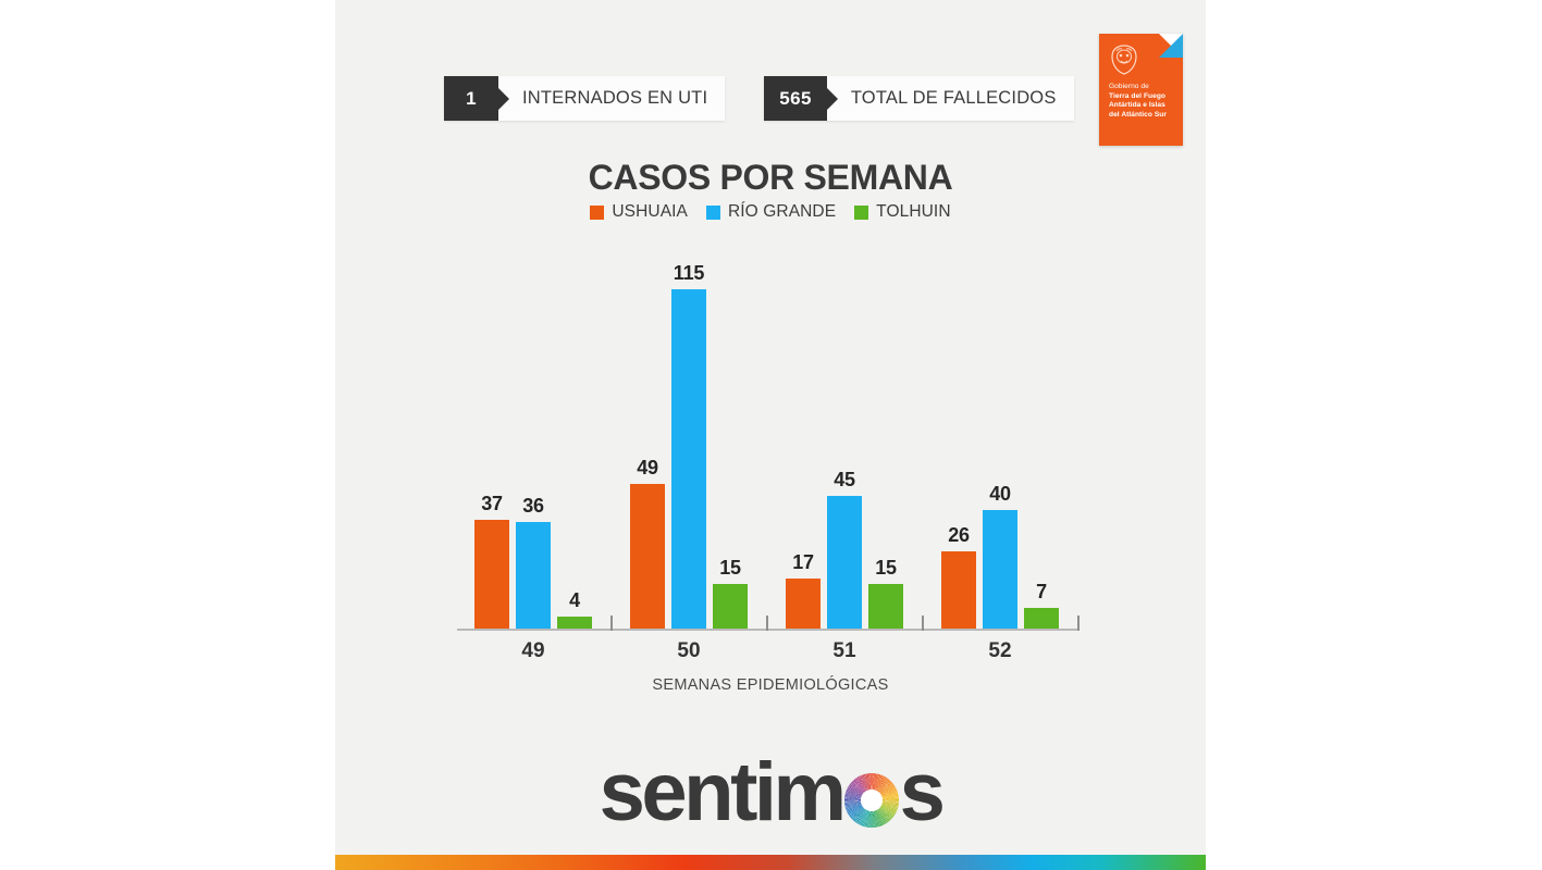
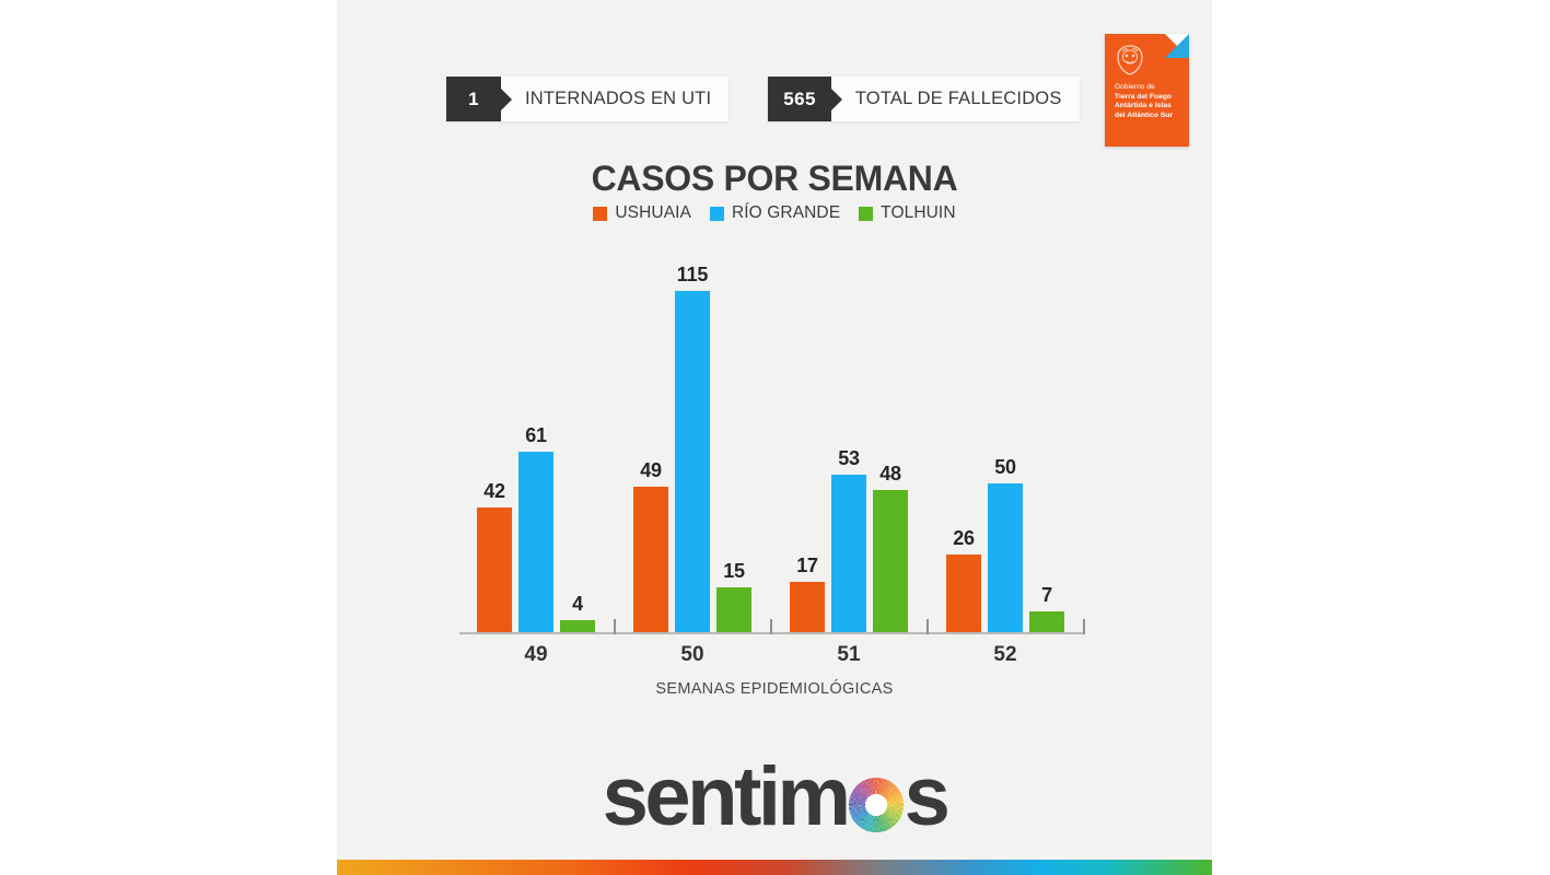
USHUAIA/49: 37 -> 42
RÍO GRANDE/49: 36 -> 61
RÍO GRANDE/51: 45 -> 53
TOLHUIN/51: 15 -> 48
RÍO GRANDE/52: 40 -> 50
